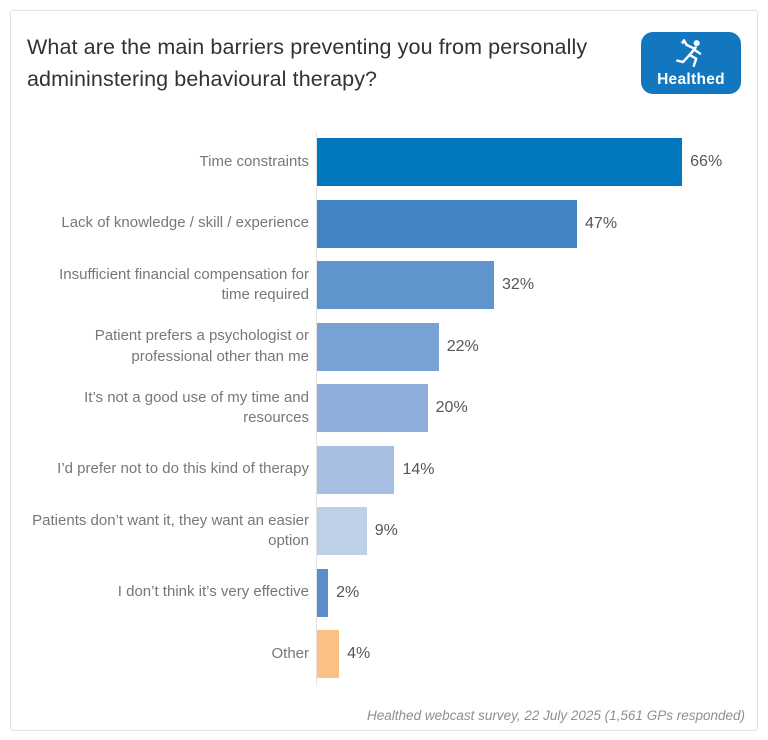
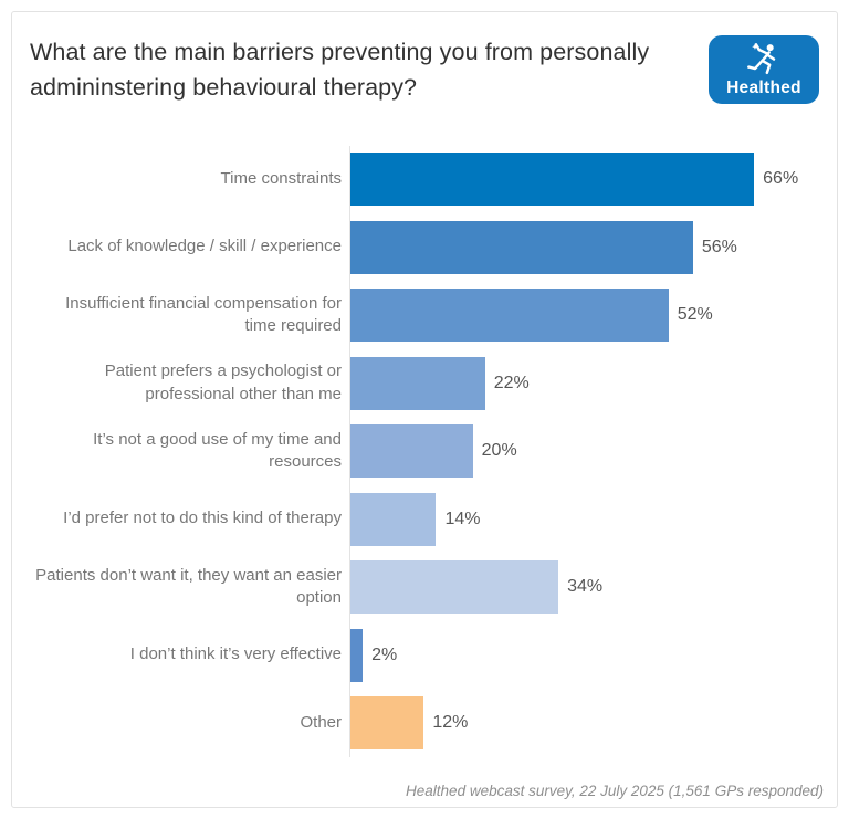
Lack of knowledge / skill / experience: 47% -> 56%
Insufficient financial compensation for time required: 32% -> 52%
Patients don’t want it, they want an easier option: 9% -> 34%
Other: 4% -> 12%
